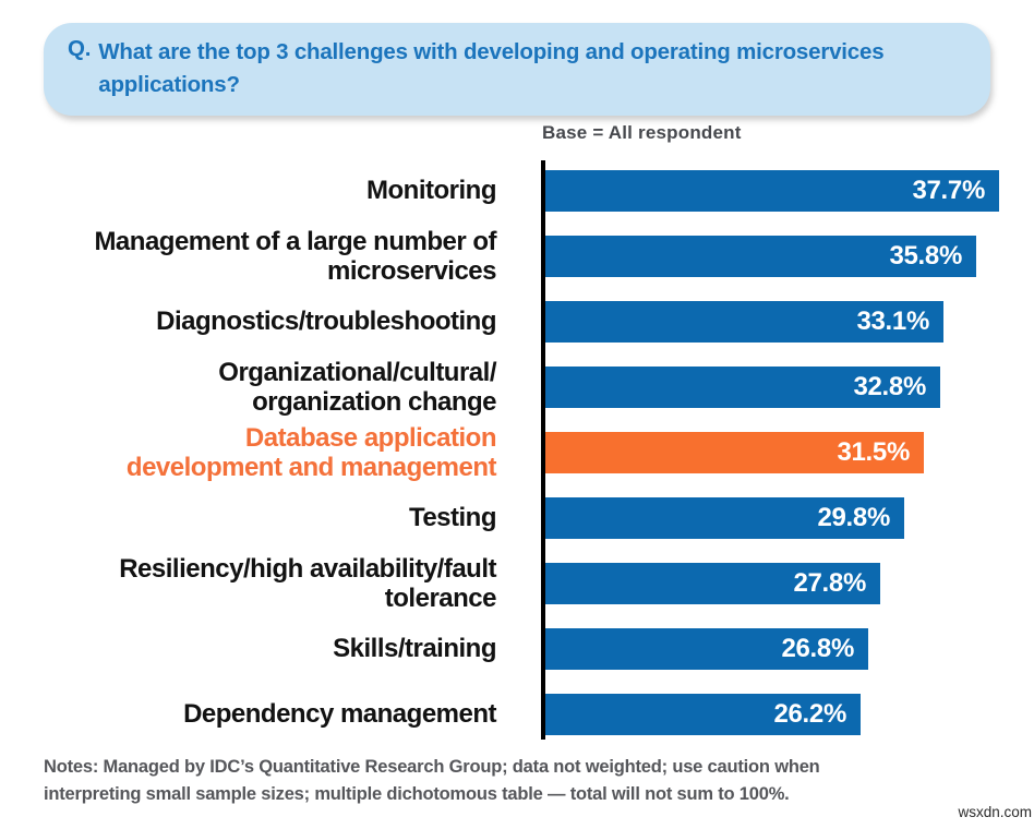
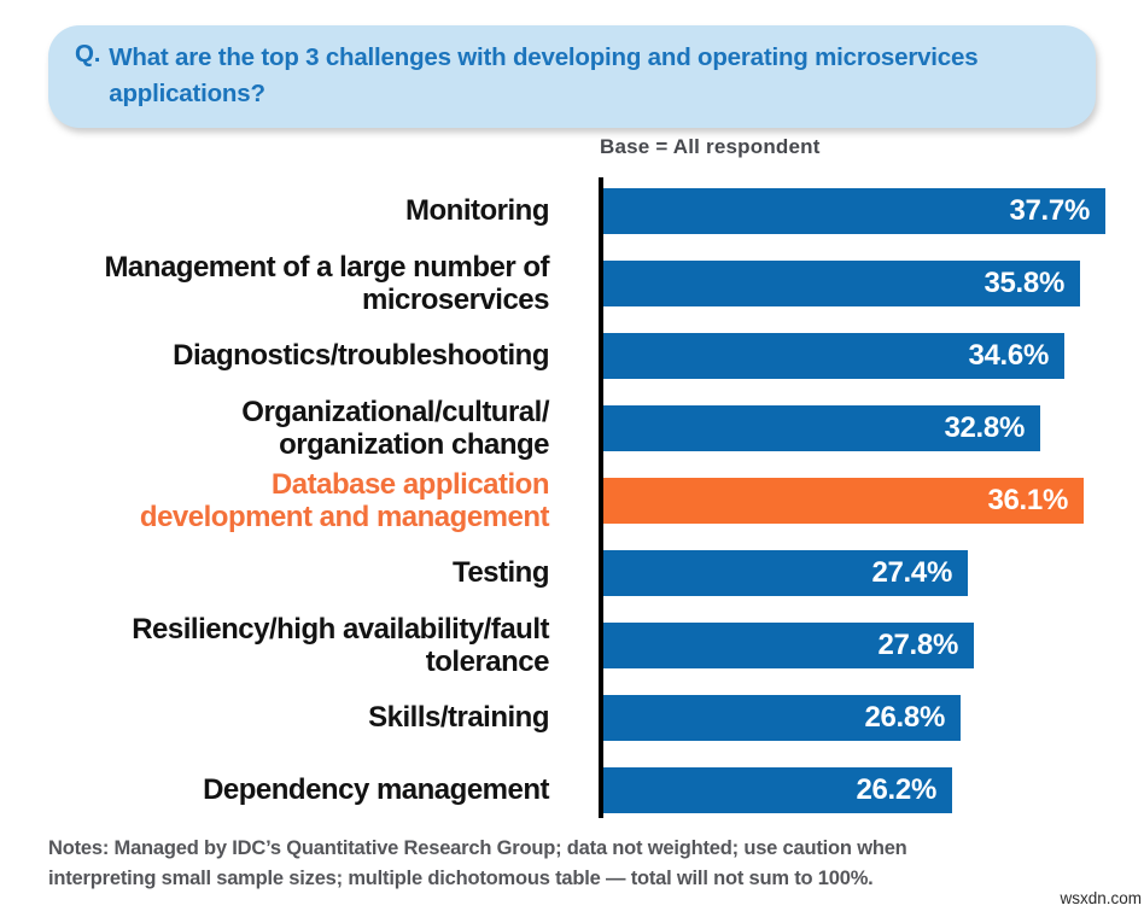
Diagnostics/troubleshooting: 33.1% -> 34.6%
Database application development and management: 31.5% -> 36.1%
Testing: 29.8% -> 27.4%
